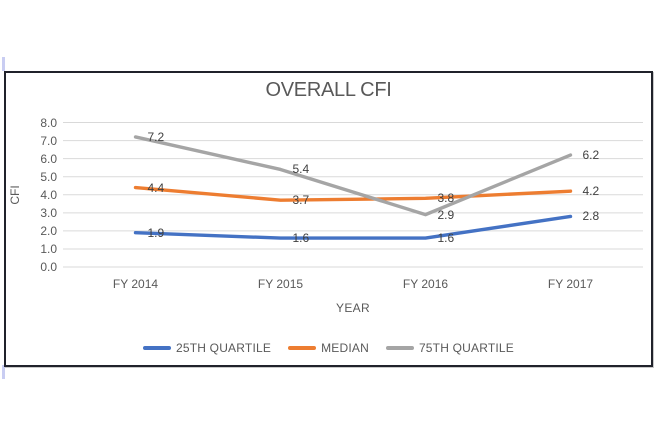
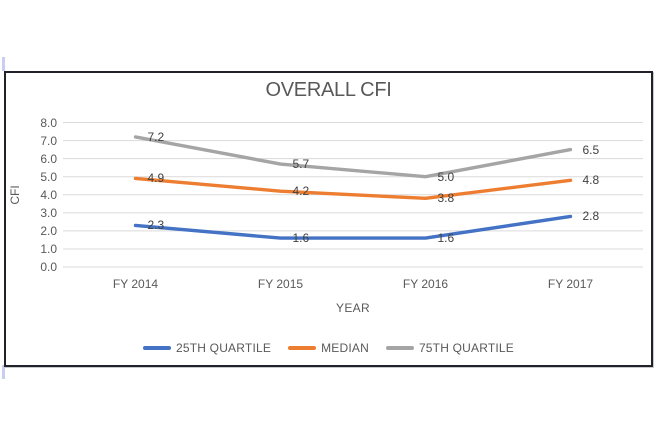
25TH QUARTILE/FY 2014: 1.9 -> 2.3
MEDIAN/FY 2014: 4.4 -> 4.9
MEDIAN/FY 2015: 3.7 -> 4.2
75TH QUARTILE/FY 2015: 5.4 -> 5.7
75TH QUARTILE/FY 2016: 2.9 -> 5.0
MEDIAN/FY 2017: 4.2 -> 4.8
75TH QUARTILE/FY 2017: 6.2 -> 6.5
